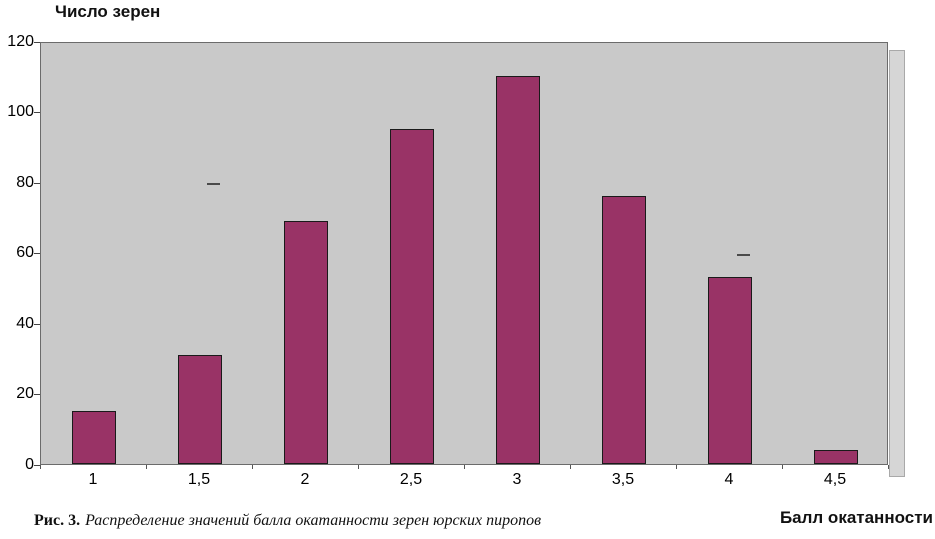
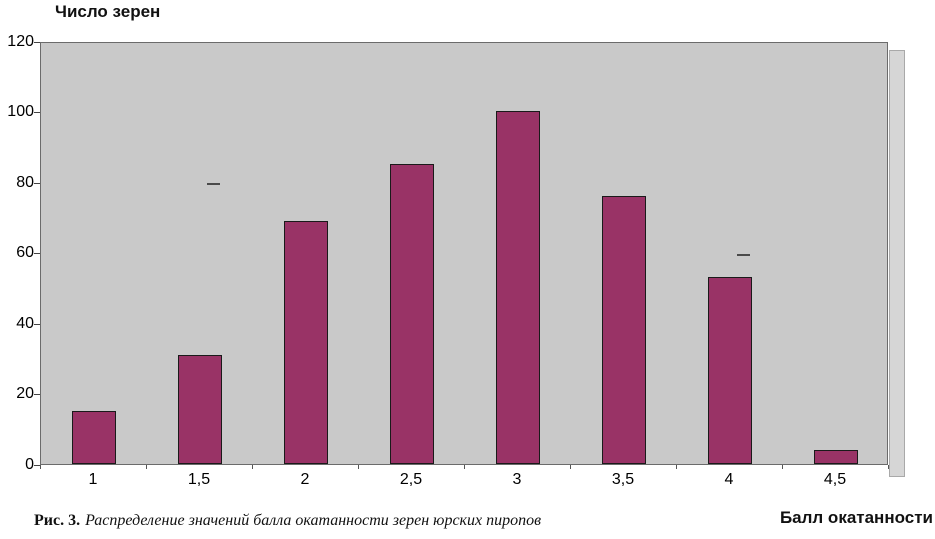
2,5: 95 -> 85
3: 110 -> 100
